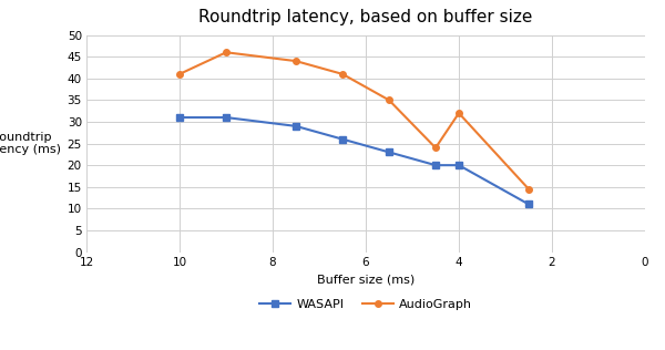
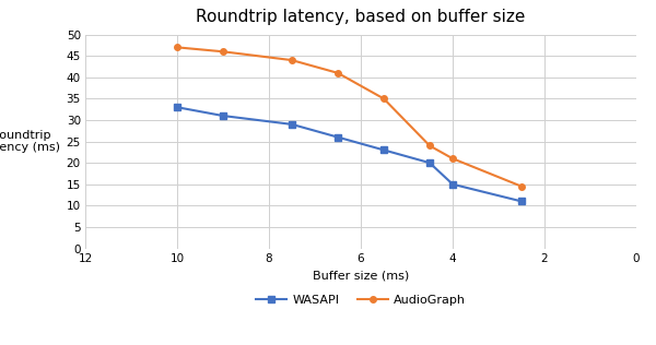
WASAPI/10: 31 -> 33
AudioGraph/10: 41.0 -> 47.0
WASAPI/4: 20 -> 15
AudioGraph/4: 32.0 -> 21.0
